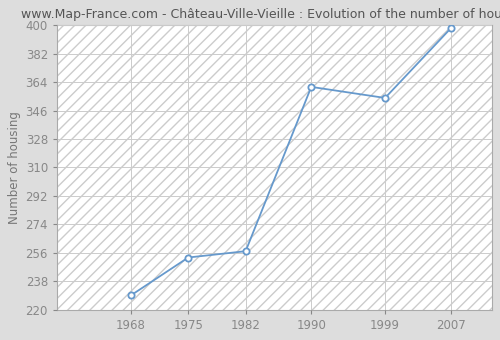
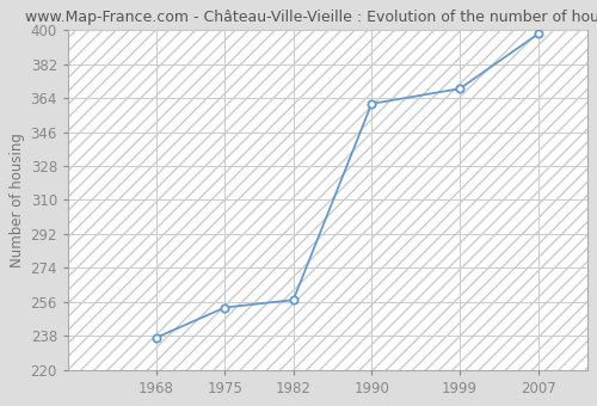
1968: 229 -> 237
1999: 354 -> 369
